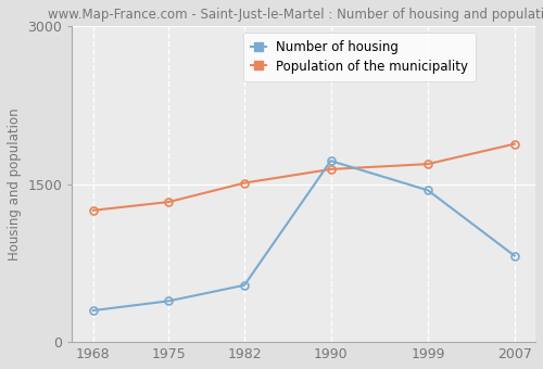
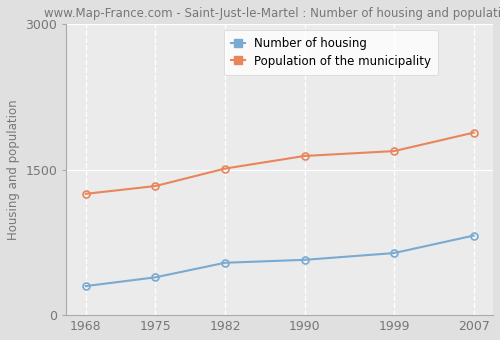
Number of housing/1990: 1720 -> 570
Number of housing/1999: 1440 -> 640
